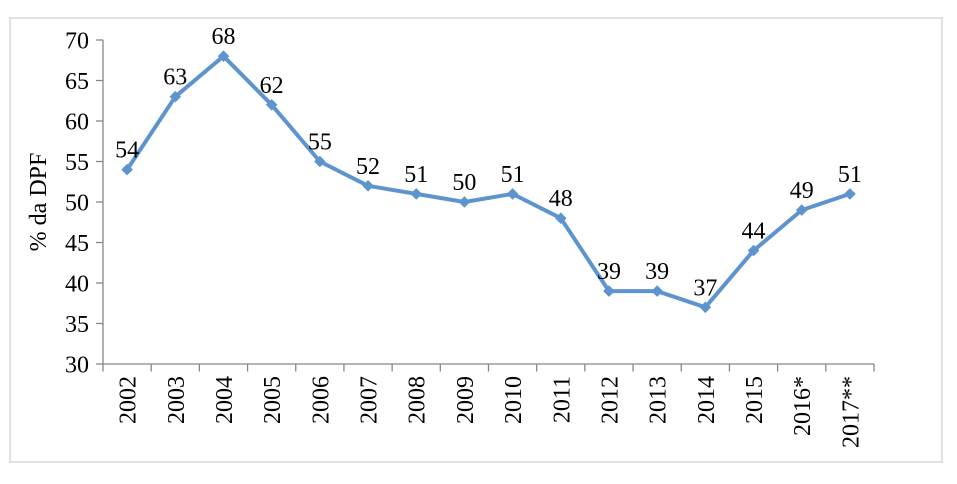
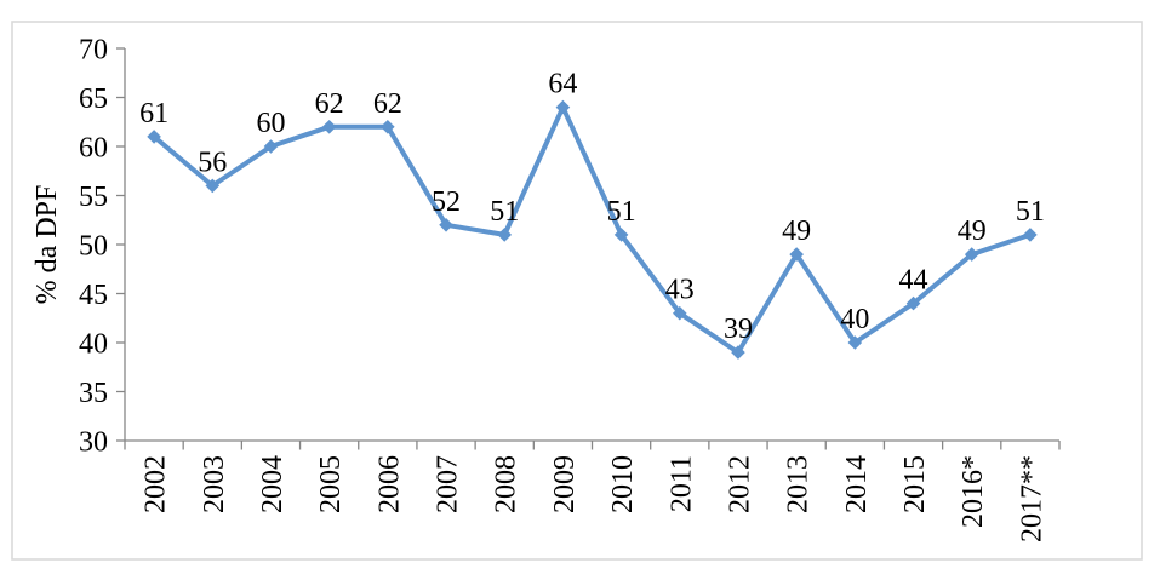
2002: 54 -> 61
2003: 63 -> 56
2004: 68 -> 60
2006: 55 -> 62
2009: 50 -> 64
2011: 48 -> 43
2013: 39 -> 49
2014: 37 -> 40
